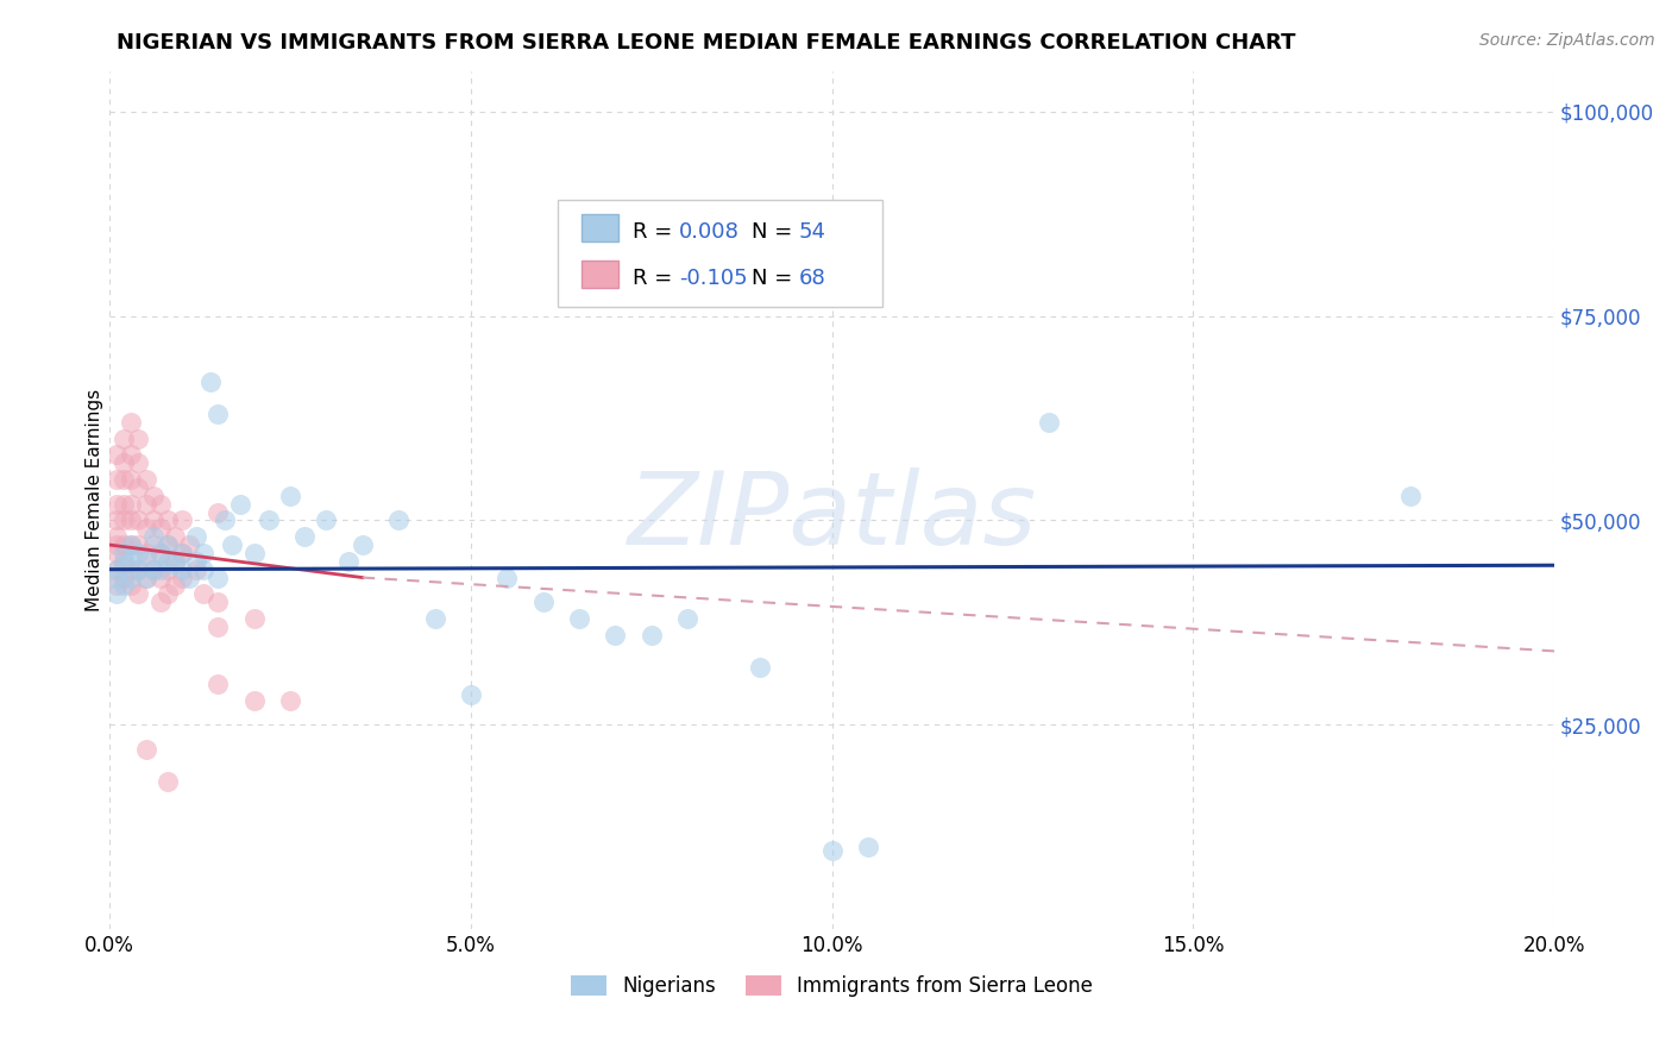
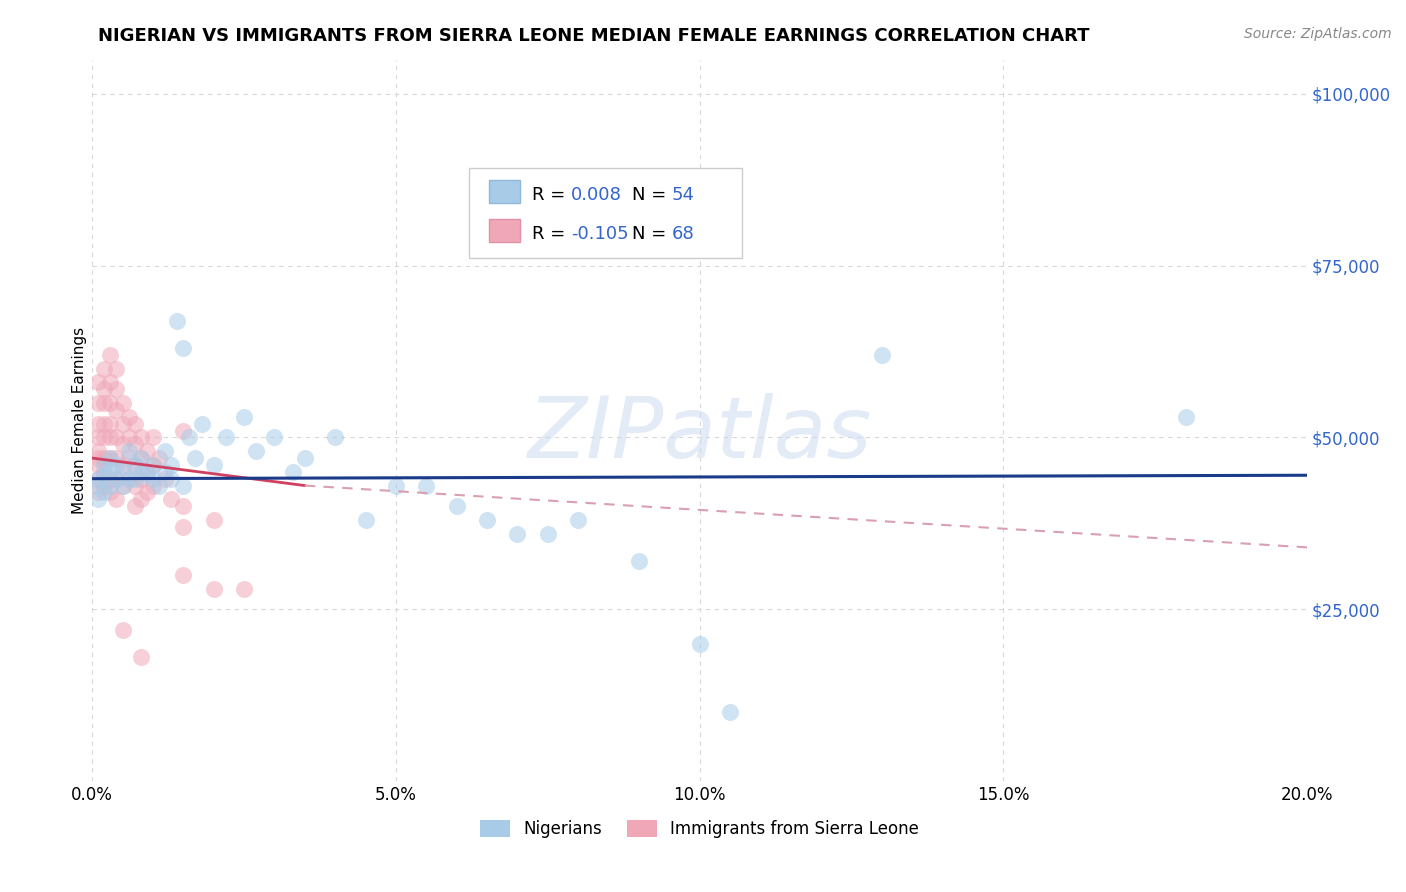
Nigerians/5.0%: $28,600 -> $43,000
Nigerians/10.0%: $9,600 -> $20,000
